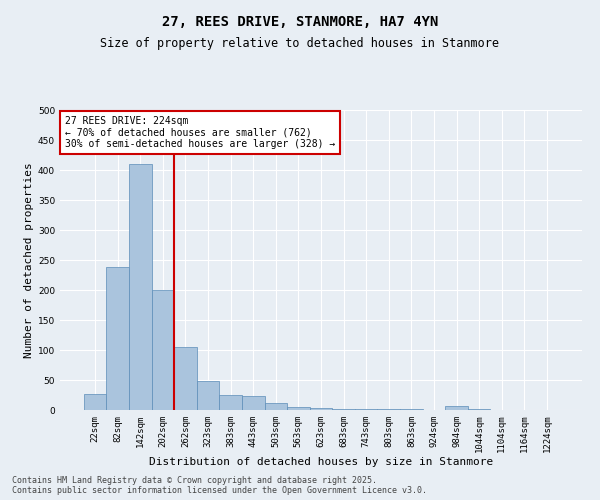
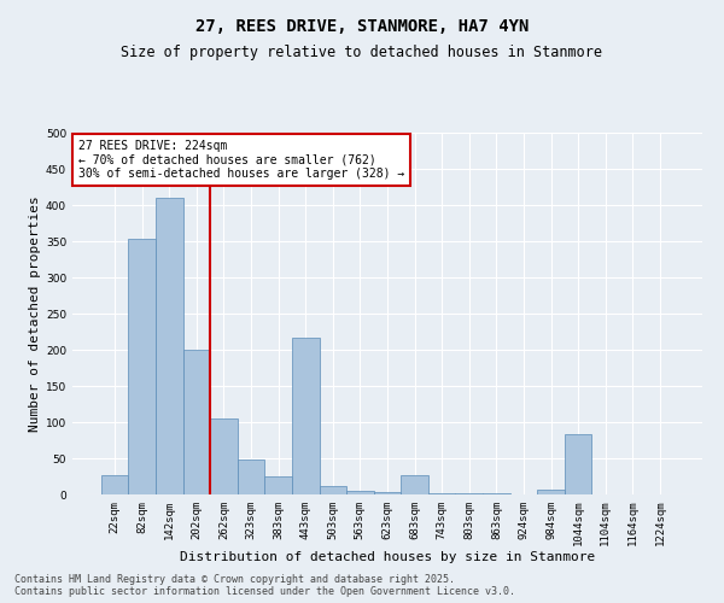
82sqm: 238 -> 354
443sqm: 23 -> 216
683sqm: 2 -> 26
1044sqm: 1 -> 84
